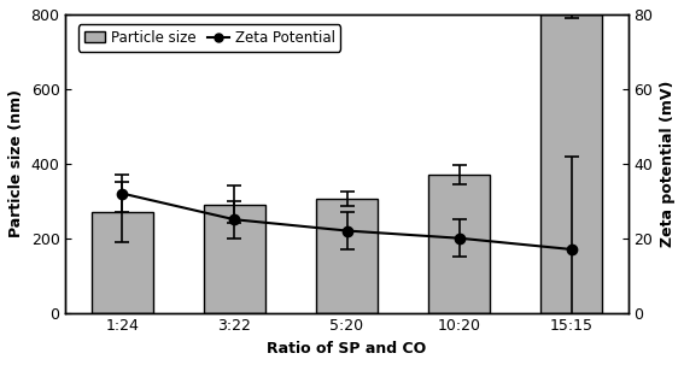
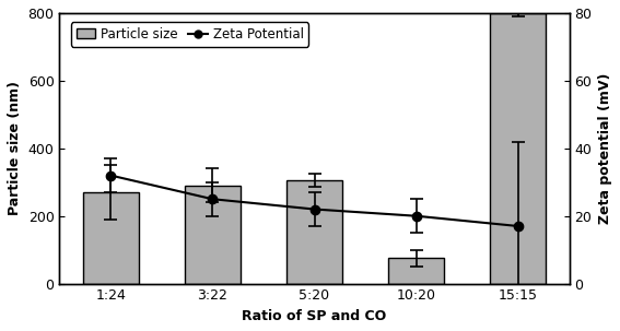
Particle size/10:20: 370 -> 75
